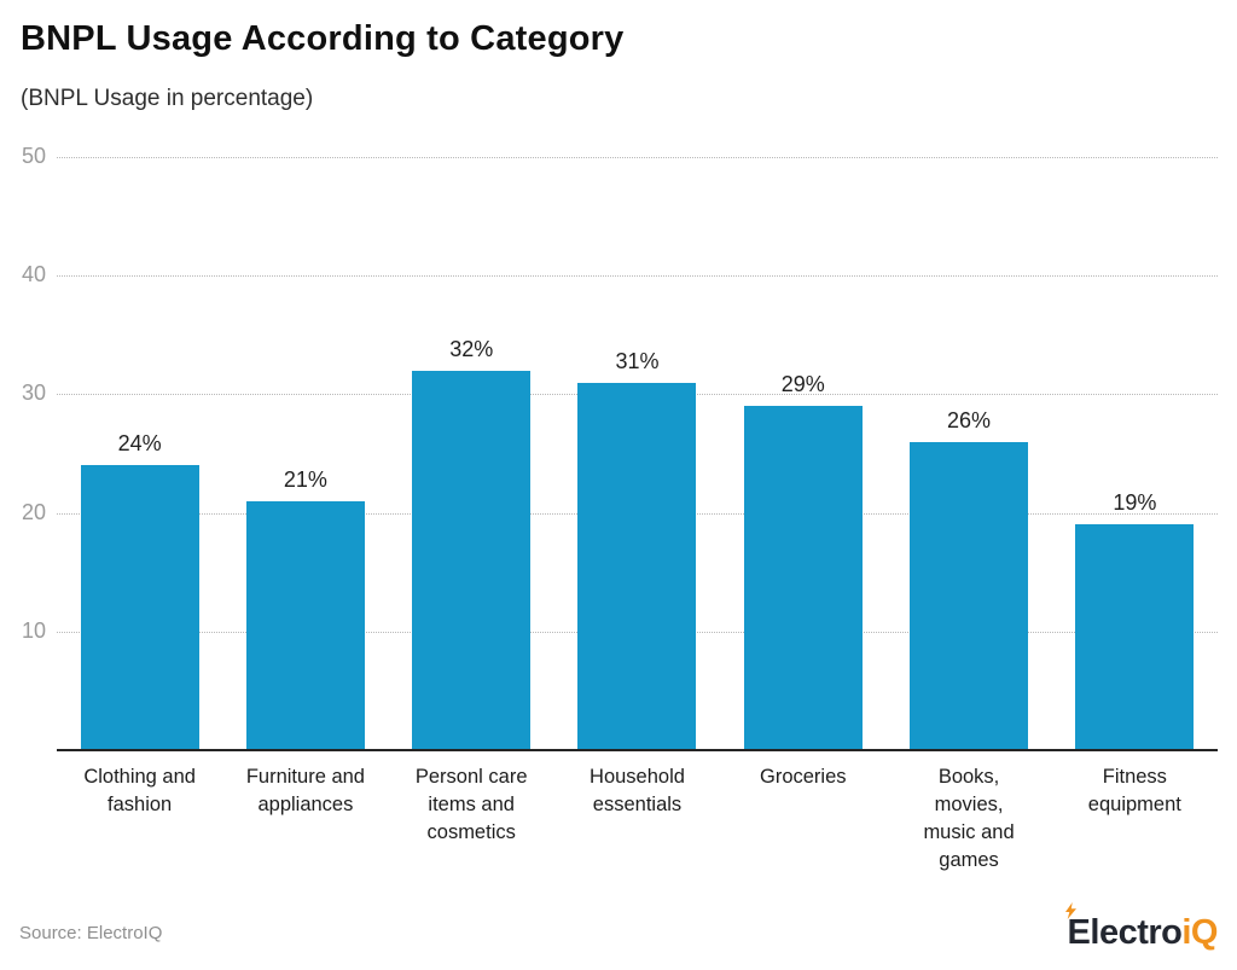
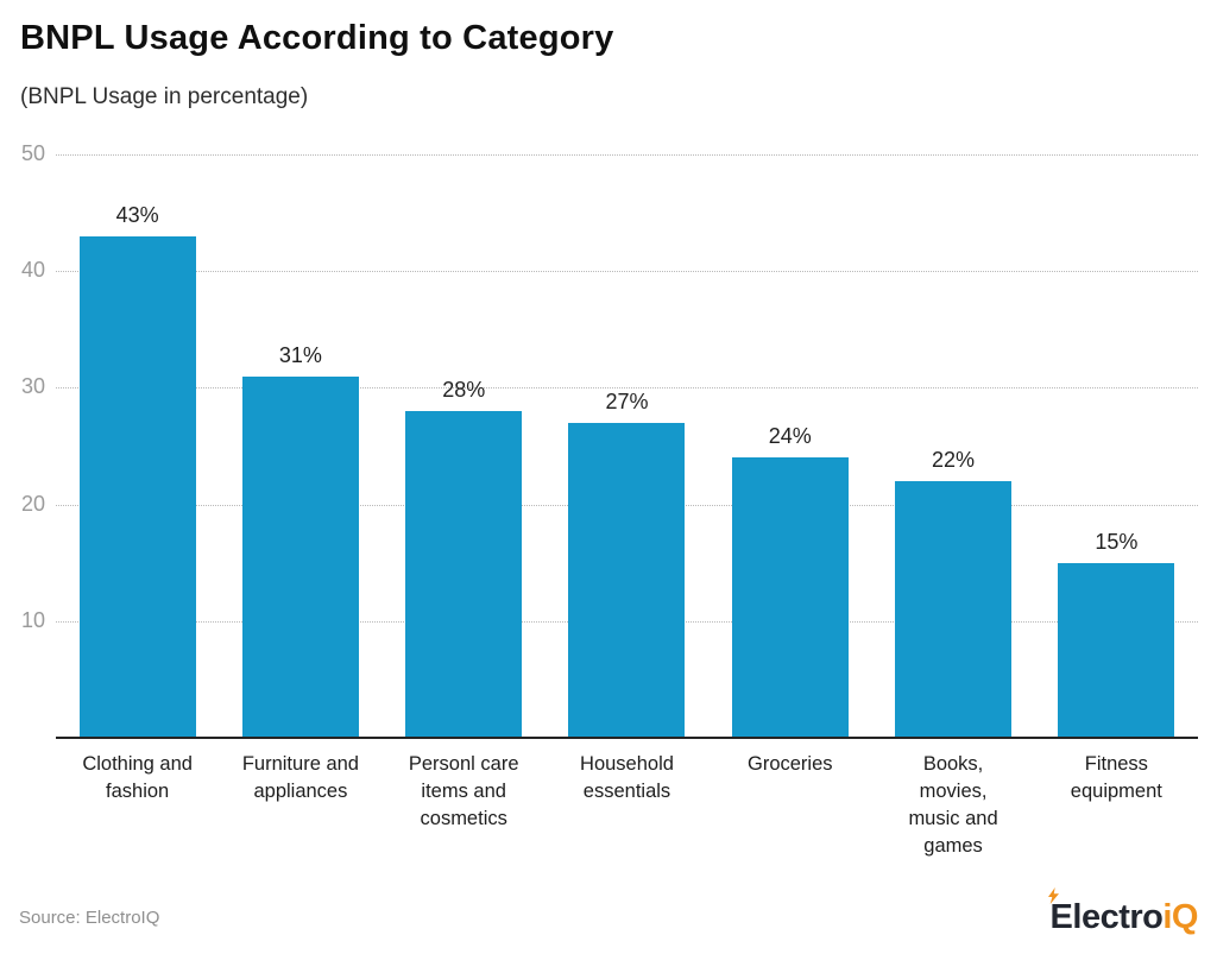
Clothing and fashion: 24% -> 43%
Furniture and appliances: 21% -> 31%
Personl care items and cosmetics: 32% -> 28%
Household essentials: 31% -> 27%
Groceries: 29% -> 24%
Books, movies, music and games: 26% -> 22%
Fitness equipment: 19% -> 15%
